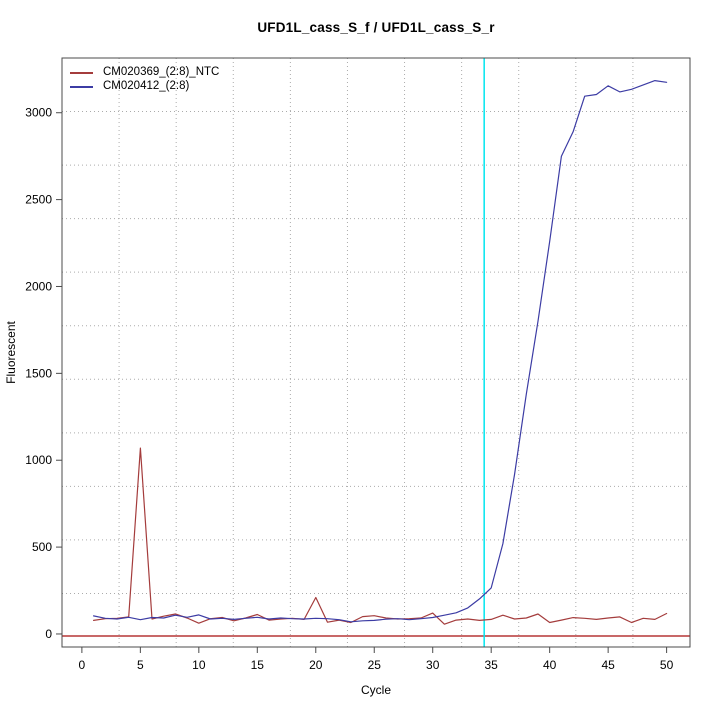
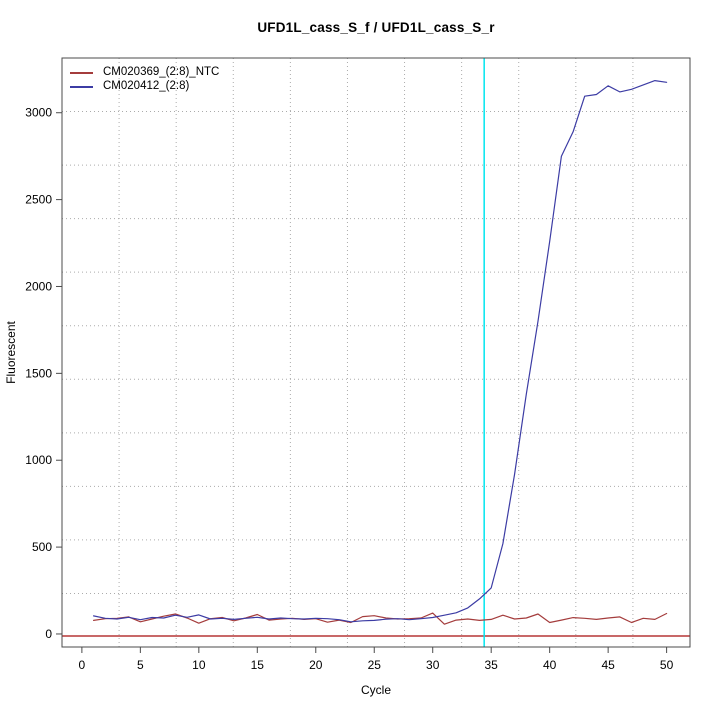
CM020369_(2:8)_NTC/5: 1070 -> 70
CM020369_(2:8)_NTC/20: 210 -> 90
